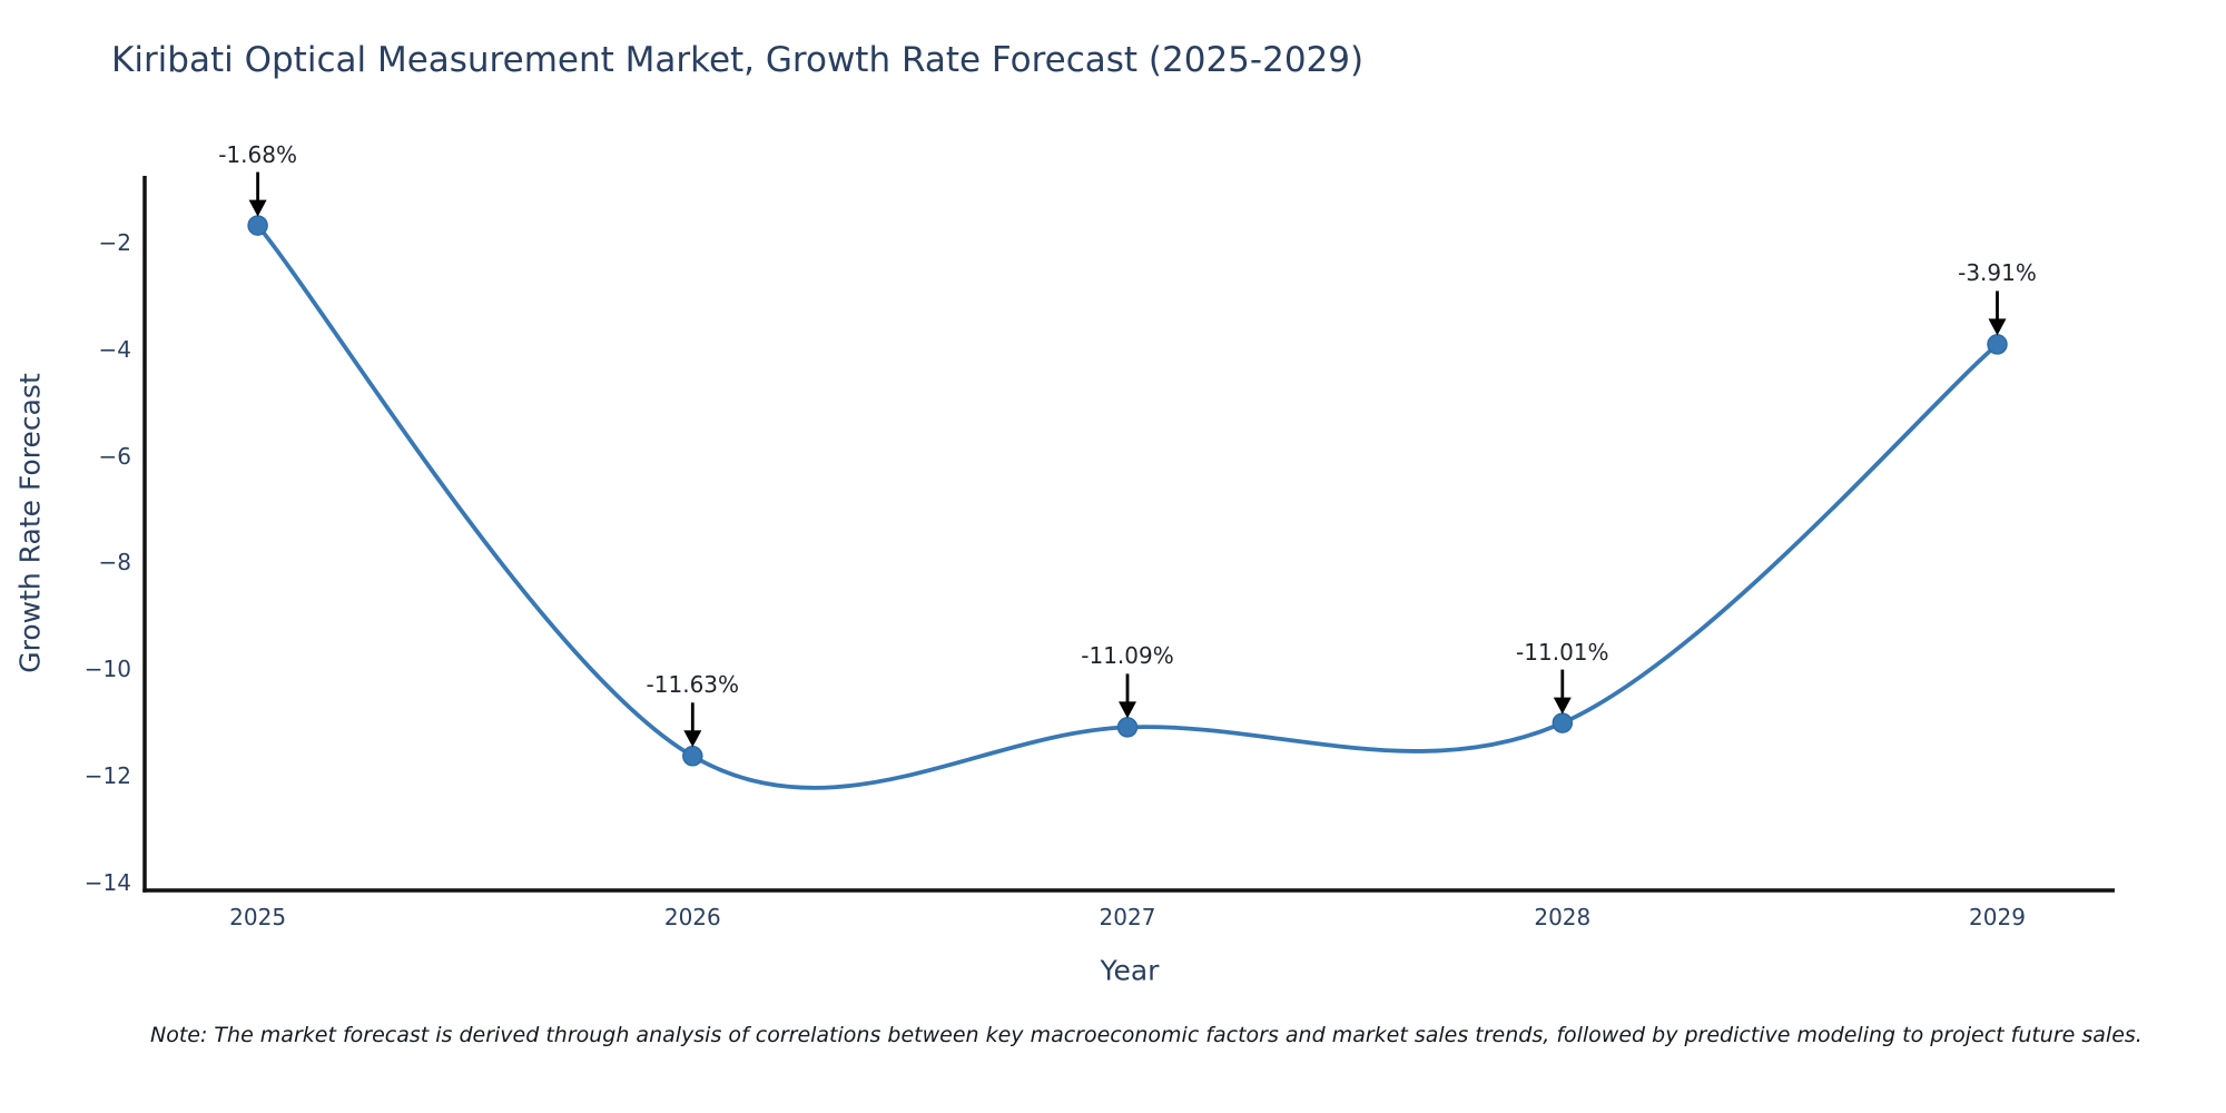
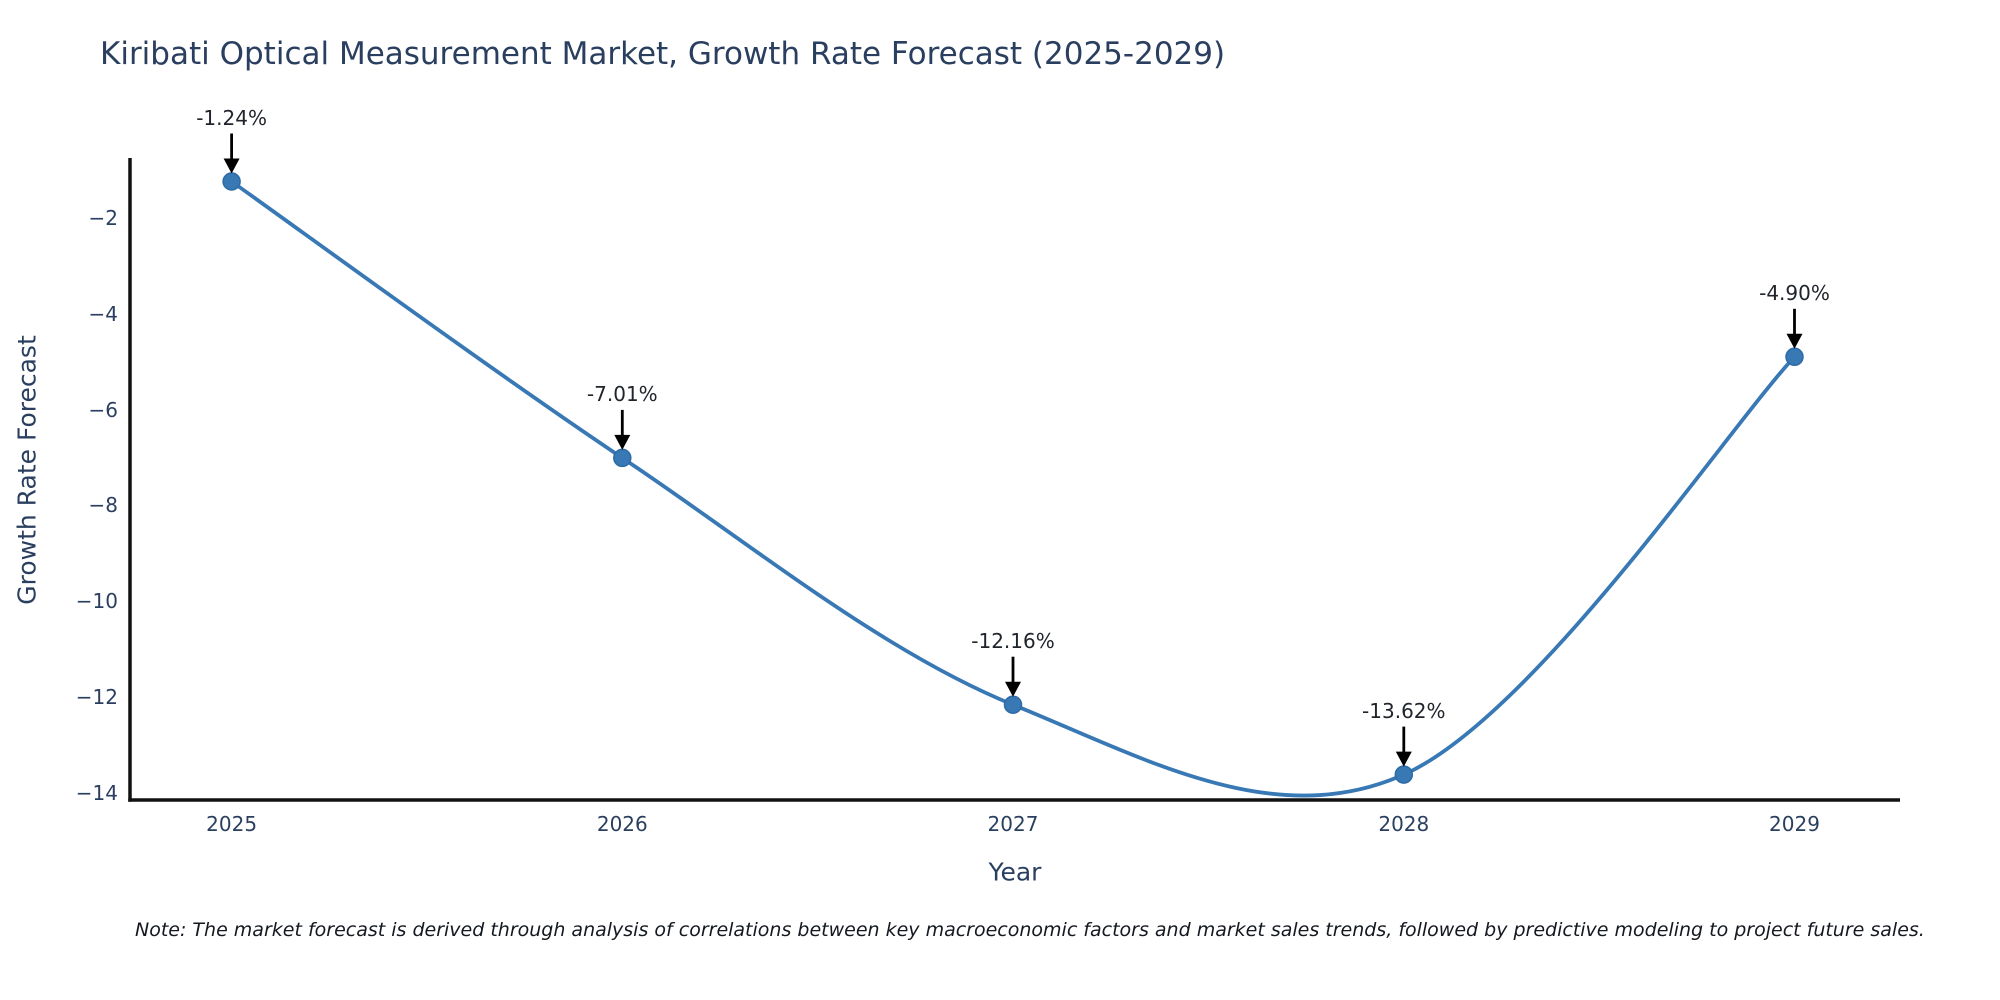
2025: -1.68% -> -1.24%
2026: -11.63% -> -7.01%
2027: -11.09% -> -12.16%
2028: -11.01% -> -13.62%
2029: -3.91% -> -4.90%
